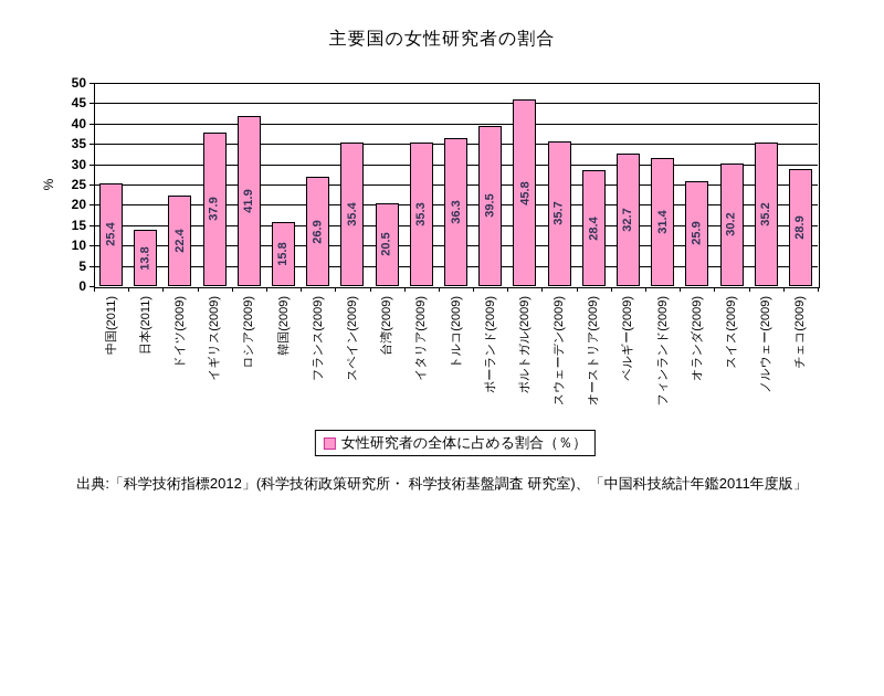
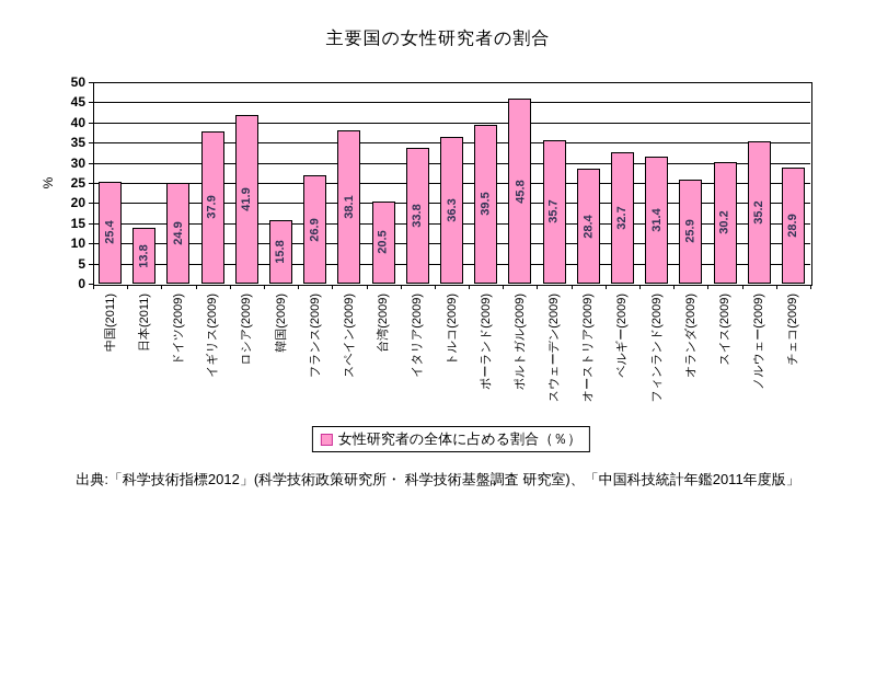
ドイツ(2009): 22.4 -> 24.9
スペイン(2009): 35.4 -> 38.1
イタリア(2009): 35.3 -> 33.8
